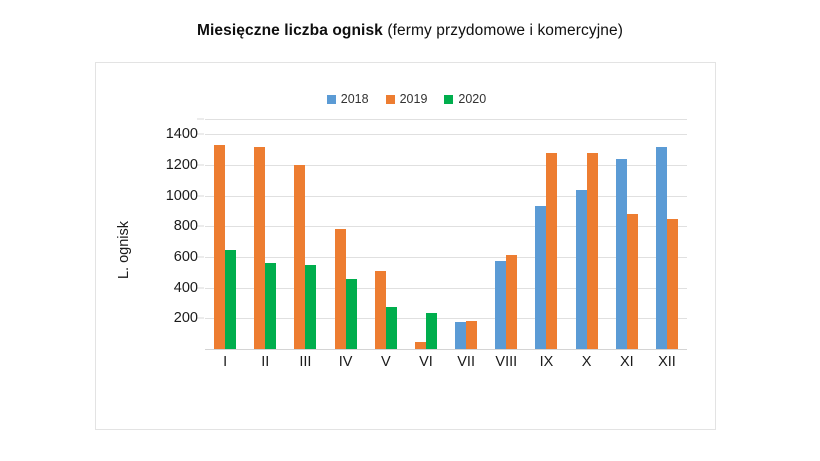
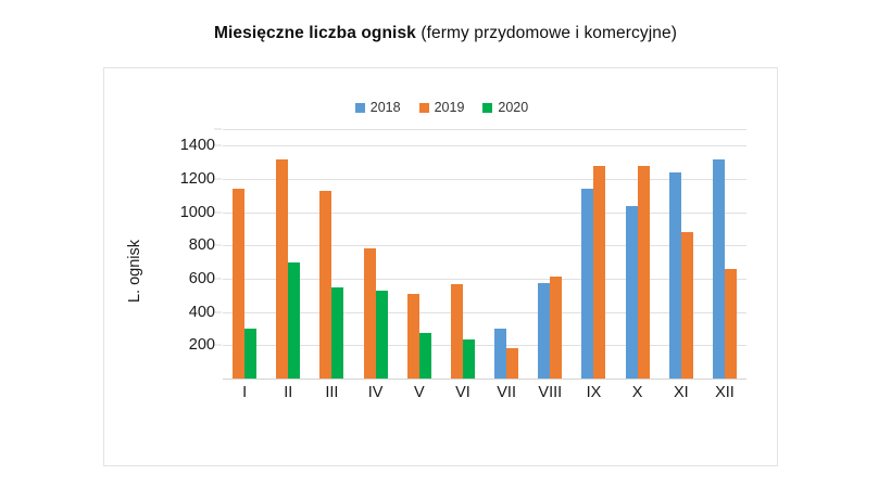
2019/I: 1330 -> 1140
2020/I: 640 -> 300
2020/II: 560 -> 700
2019/III: 1200 -> 1130
2020/IV: 460 -> 530
2019/VI: 40 -> 570
2018/VII: 180 -> 300
2018/IX: 930 -> 1140
2019/XII: 850 -> 660
